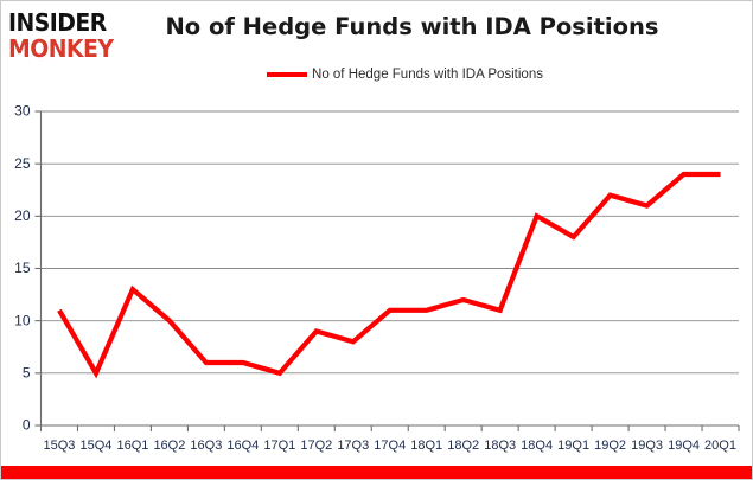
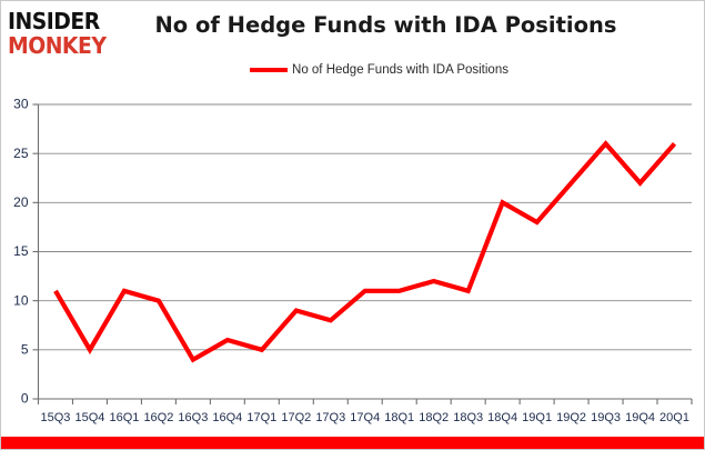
16Q1: 13 -> 11
16Q3: 6 -> 4
19Q3: 21 -> 26
19Q4: 24 -> 22
20Q1: 24 -> 26
